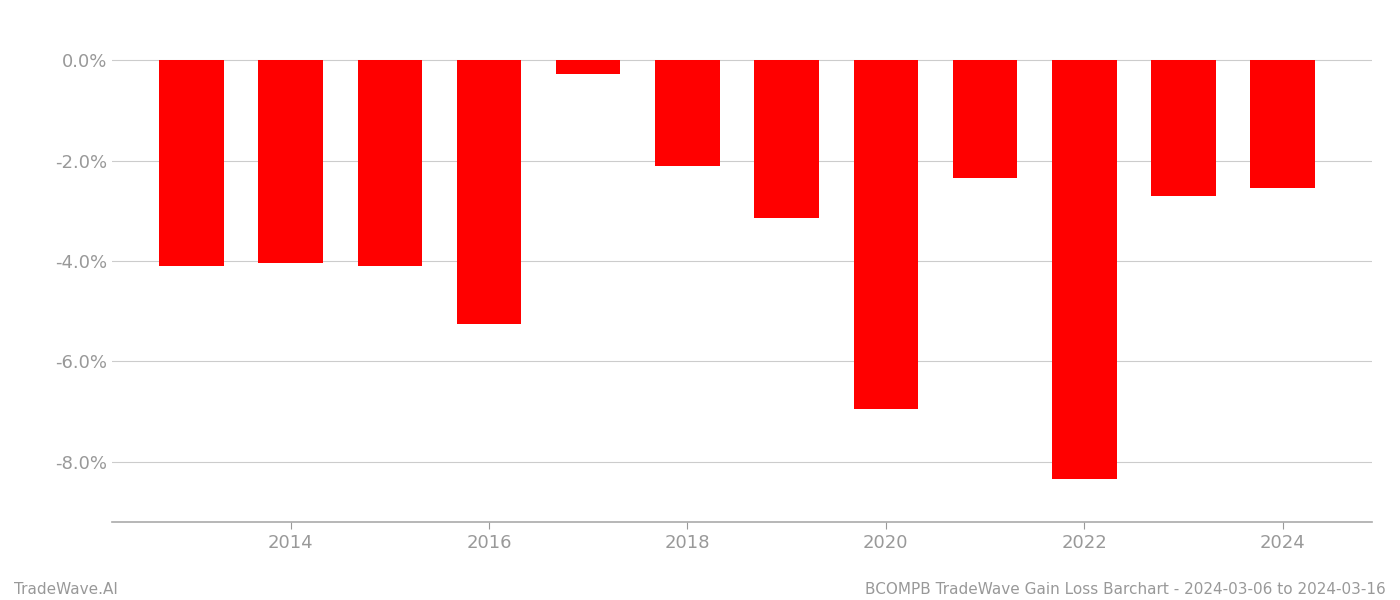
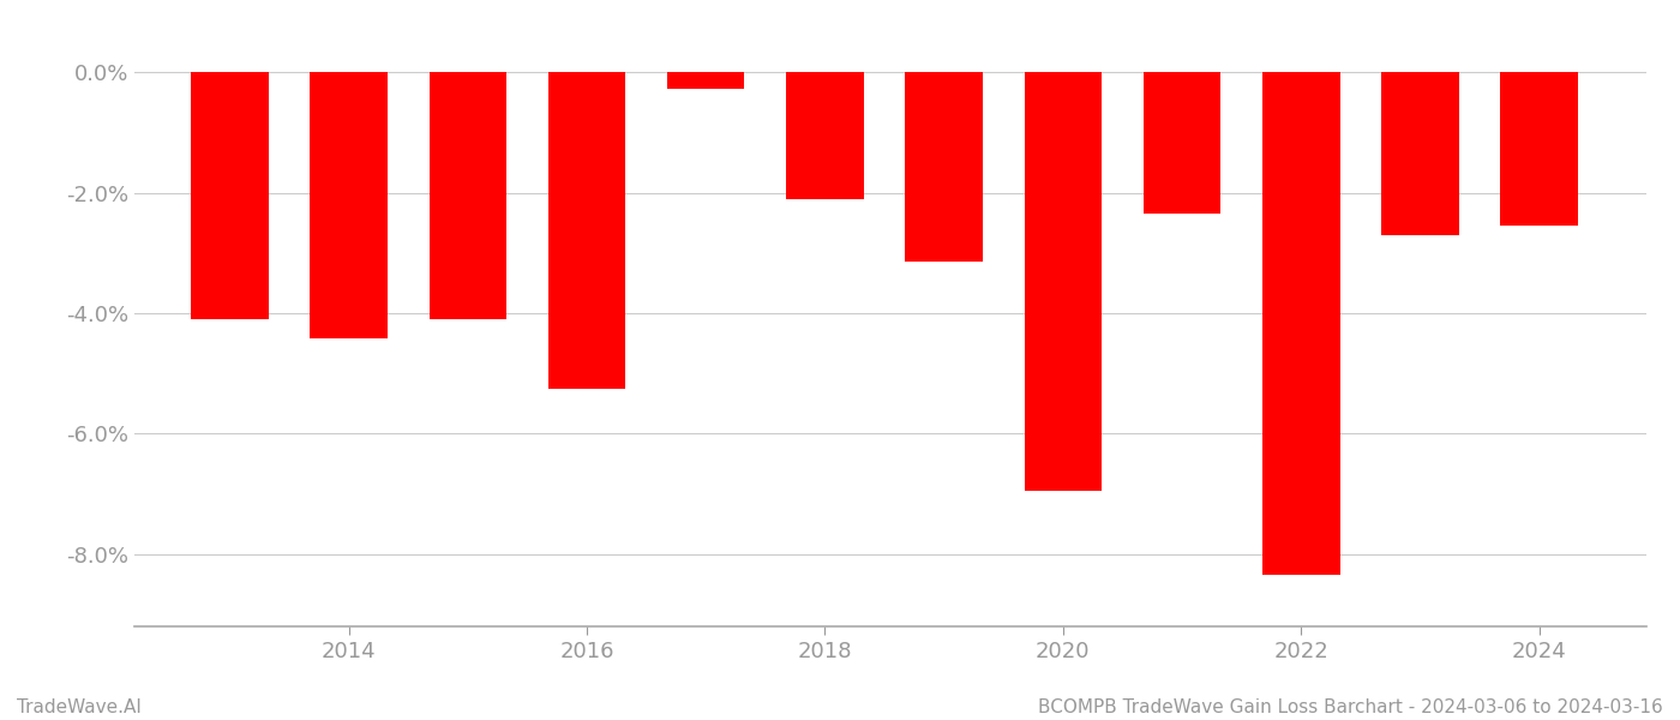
2014: -4.05% -> -4.42%
